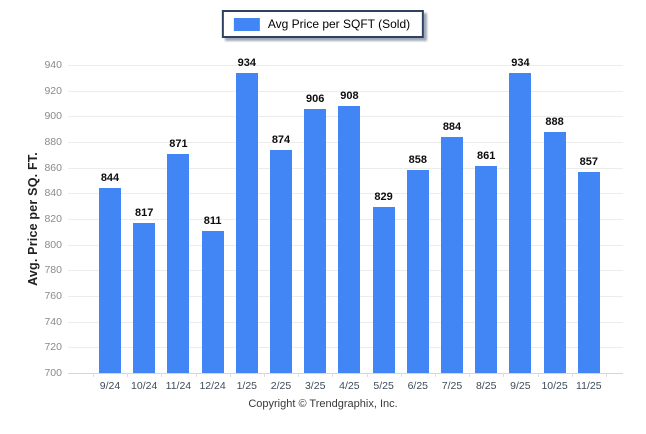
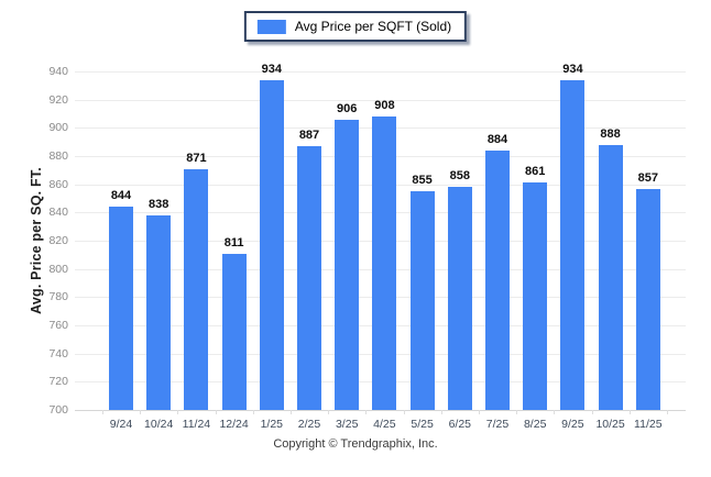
10/24: 817 -> 838
2/25: 874 -> 887
5/25: 829 -> 855
